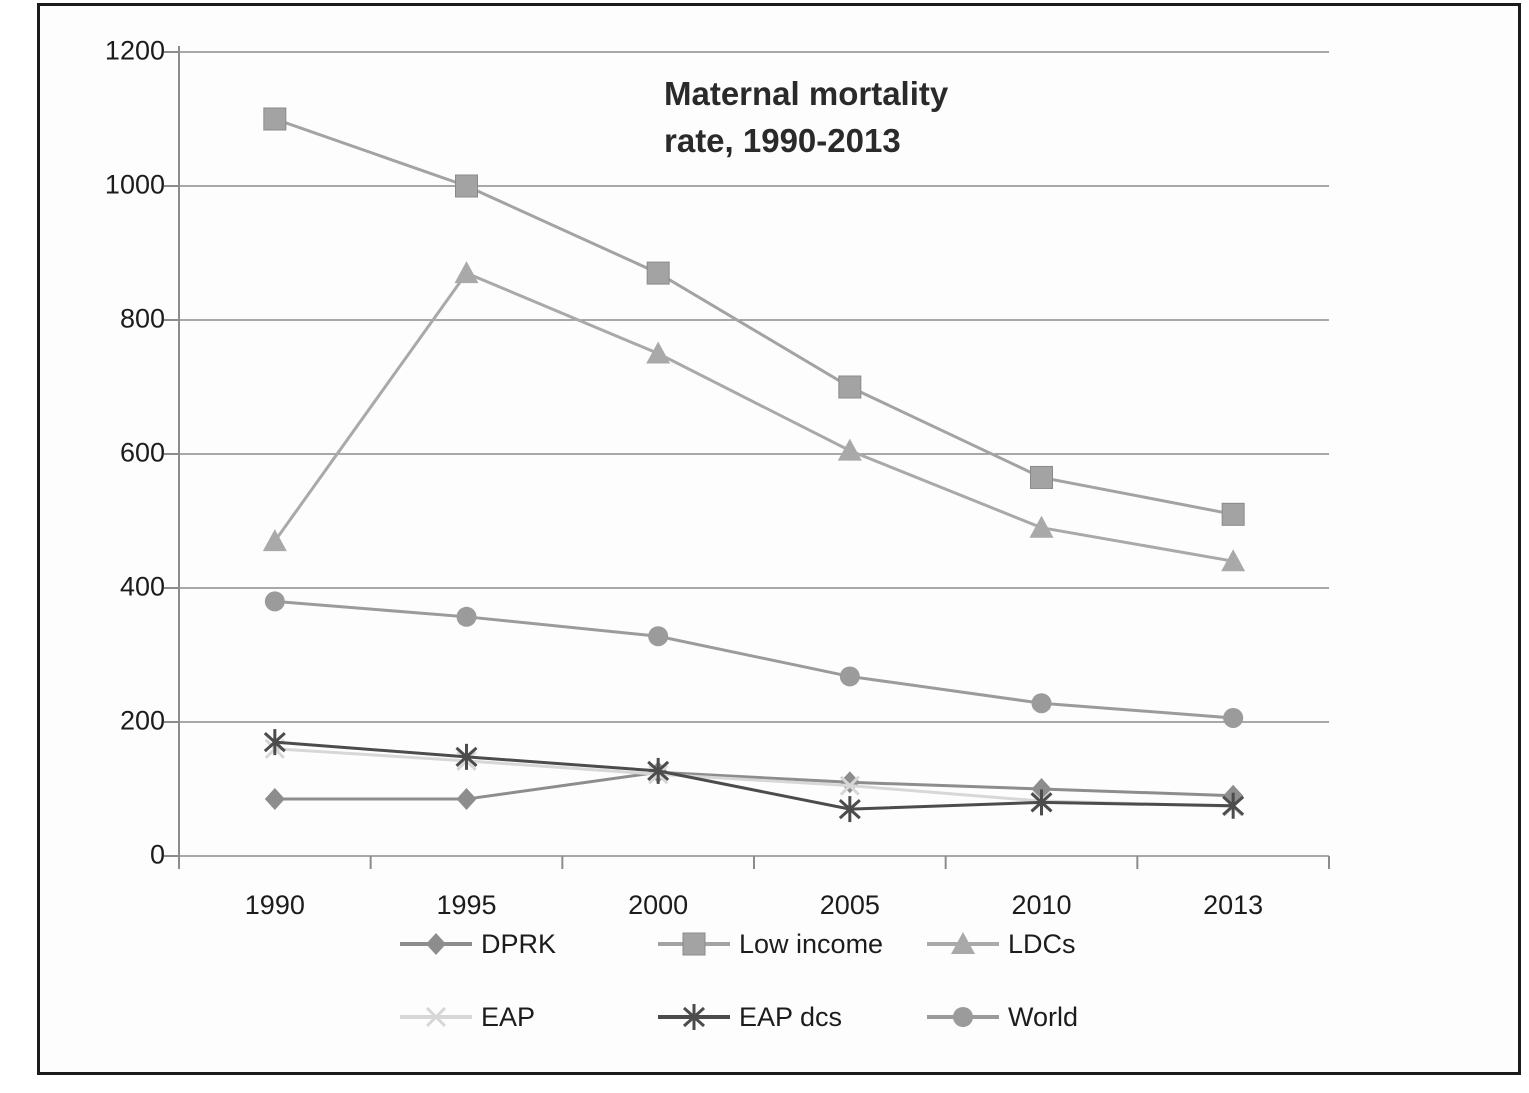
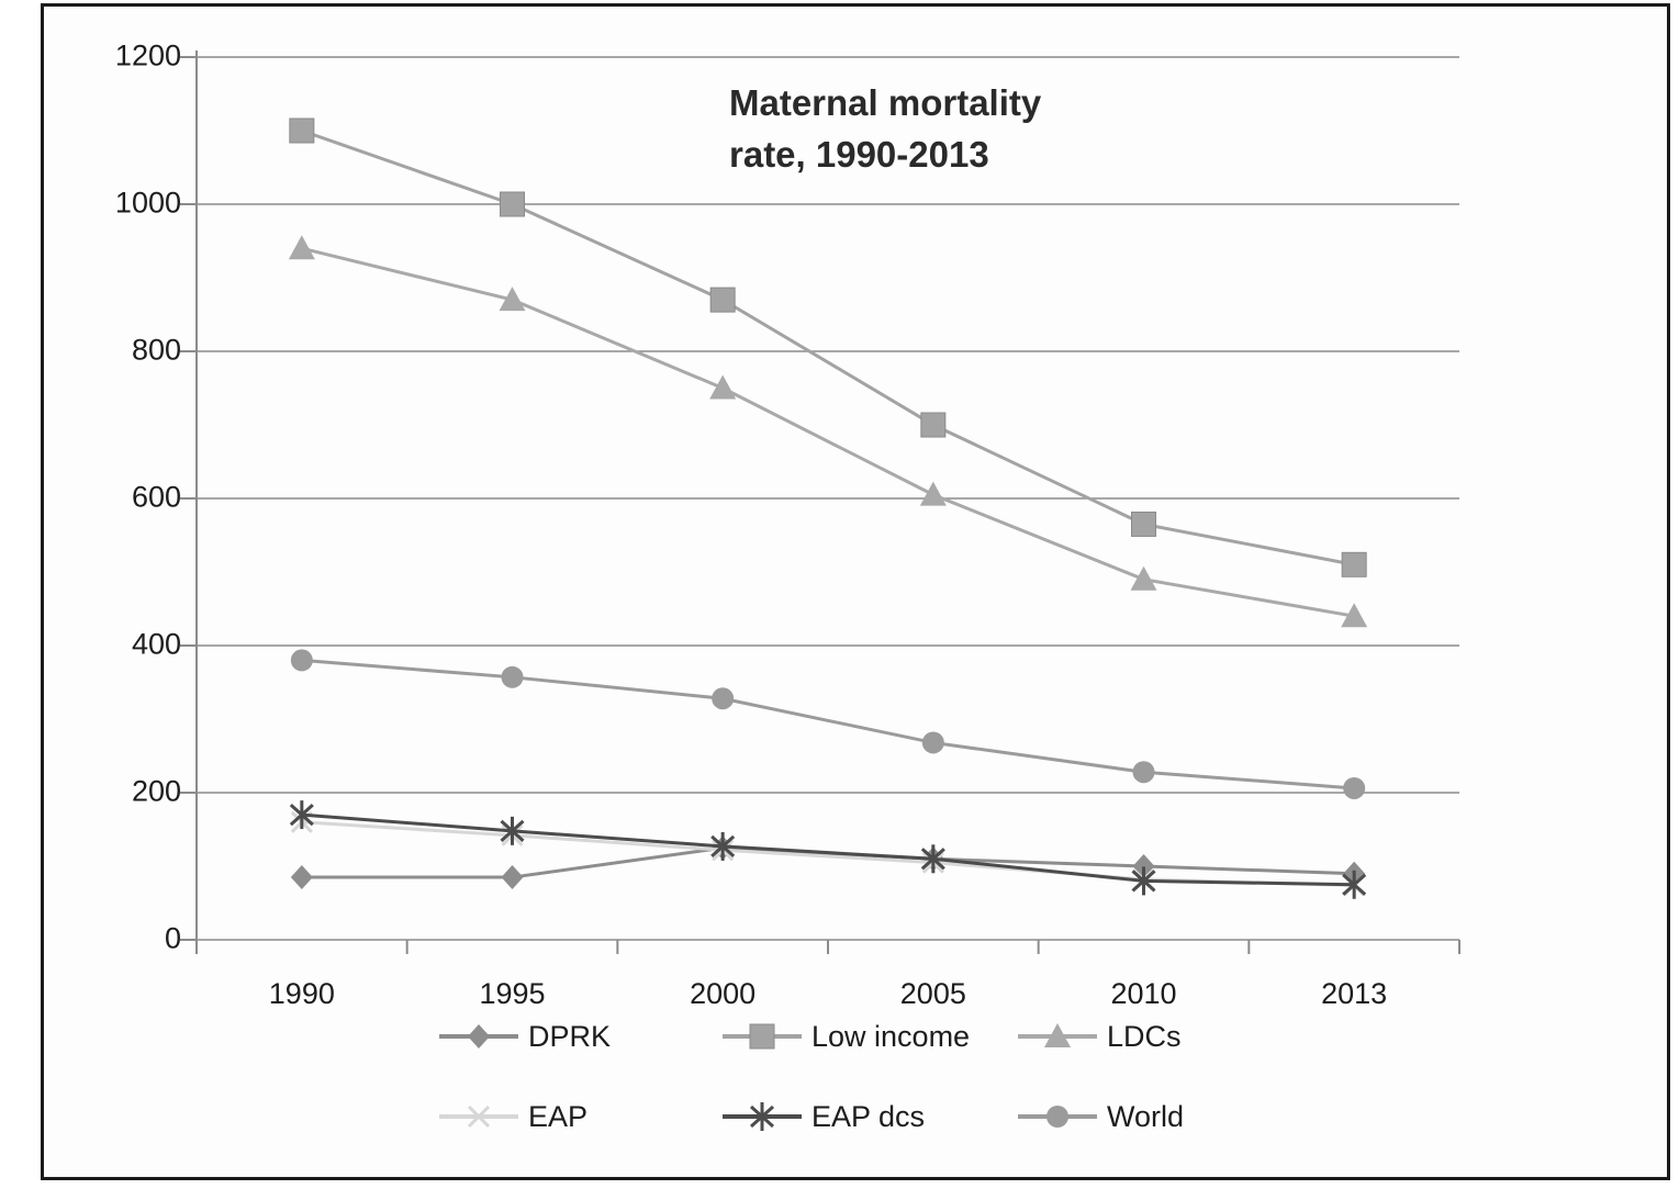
LDCs/1990: 470 -> 940
EAP dcs/2005: 70 -> 110
